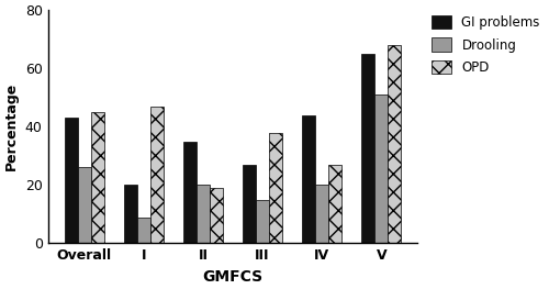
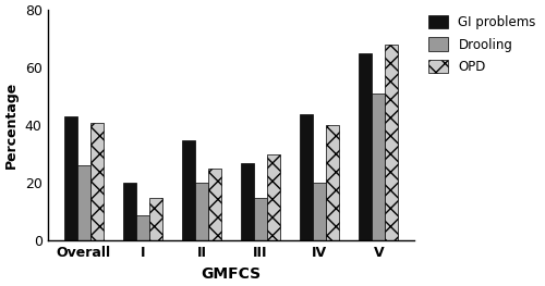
OPD/Overall: 45 -> 41
OPD/I: 47 -> 15
OPD/II: 19 -> 25
OPD/III: 38 -> 30
OPD/IV: 27 -> 40
